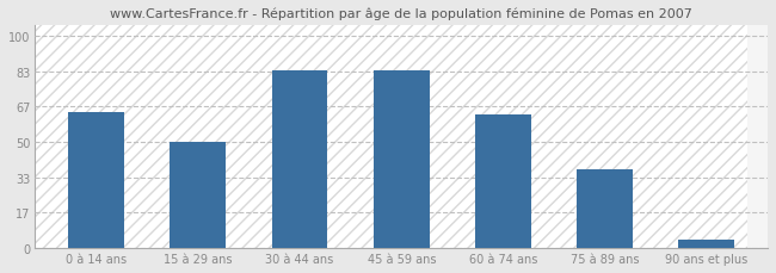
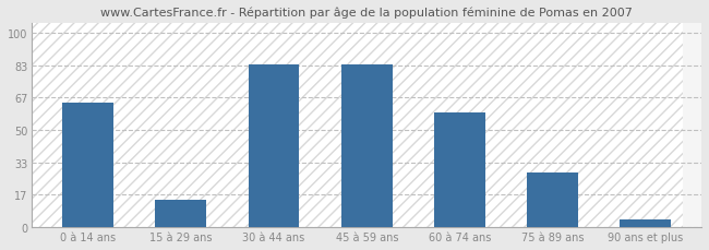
15 à 29 ans: 50 -> 14
60 à 74 ans: 63 -> 59
75 à 89 ans: 37 -> 28
